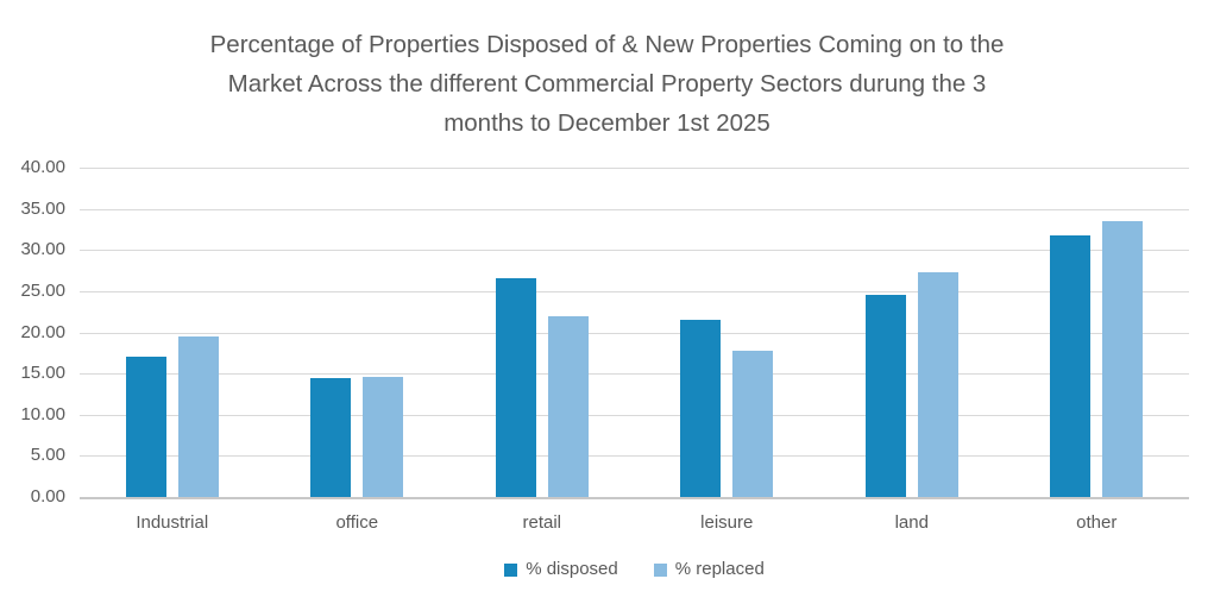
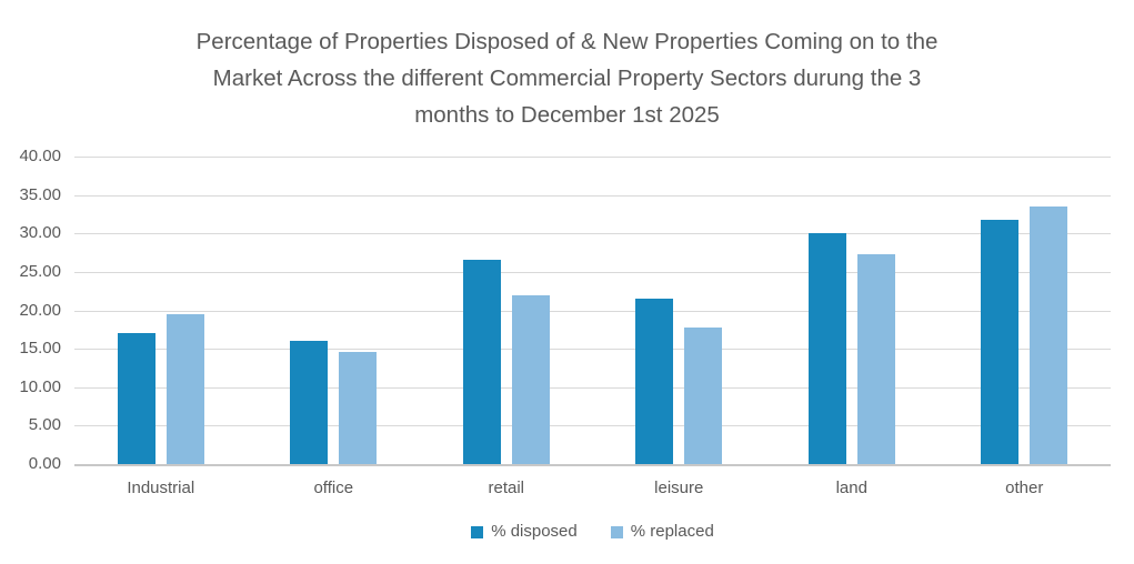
% disposed/office: 14 -> 16
% disposed/land: 25 -> 30
